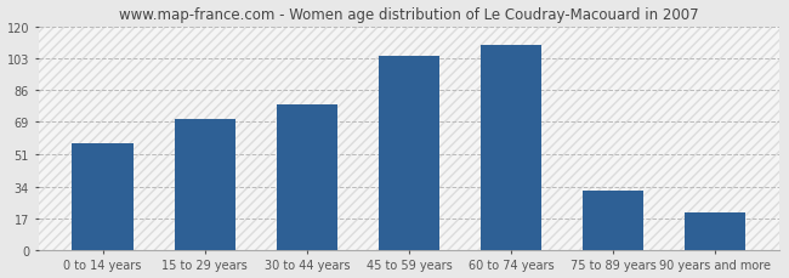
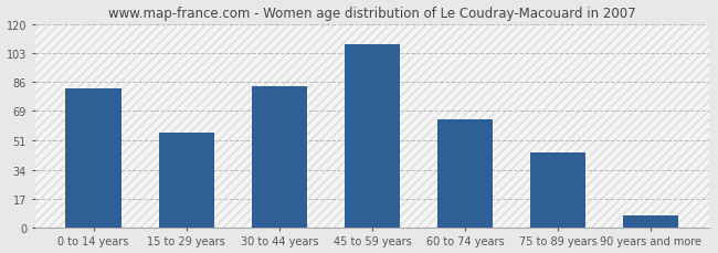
0 to 14 years: 57 -> 82
15 to 29 years: 70 -> 56
30 to 44 years: 78 -> 83
45 to 59 years: 104 -> 108
60 to 74 years: 110 -> 64
75 to 89 years: 32 -> 44
90 years and more: 20 -> 7
